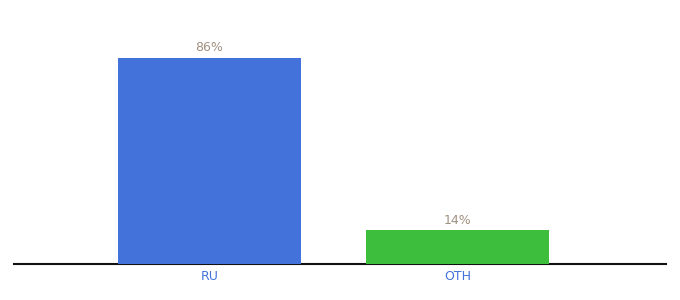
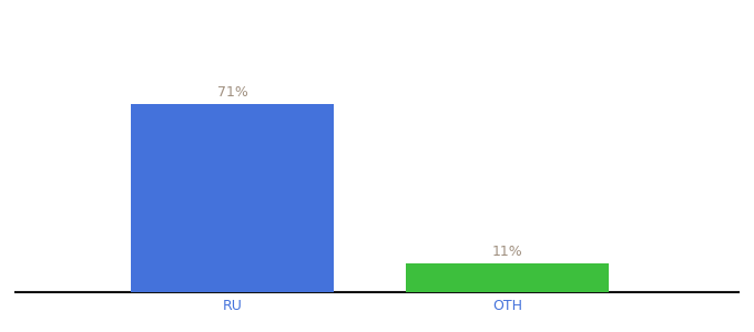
RU: 86% -> 71%
OTH: 14% -> 11%
